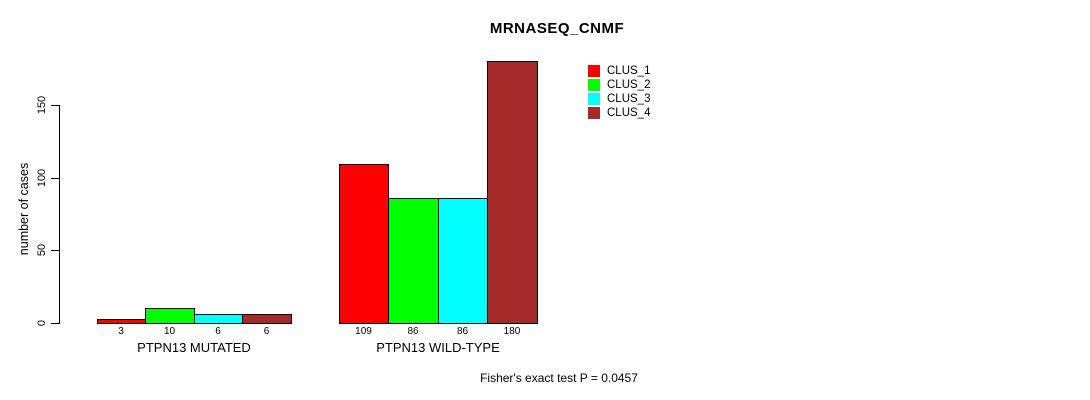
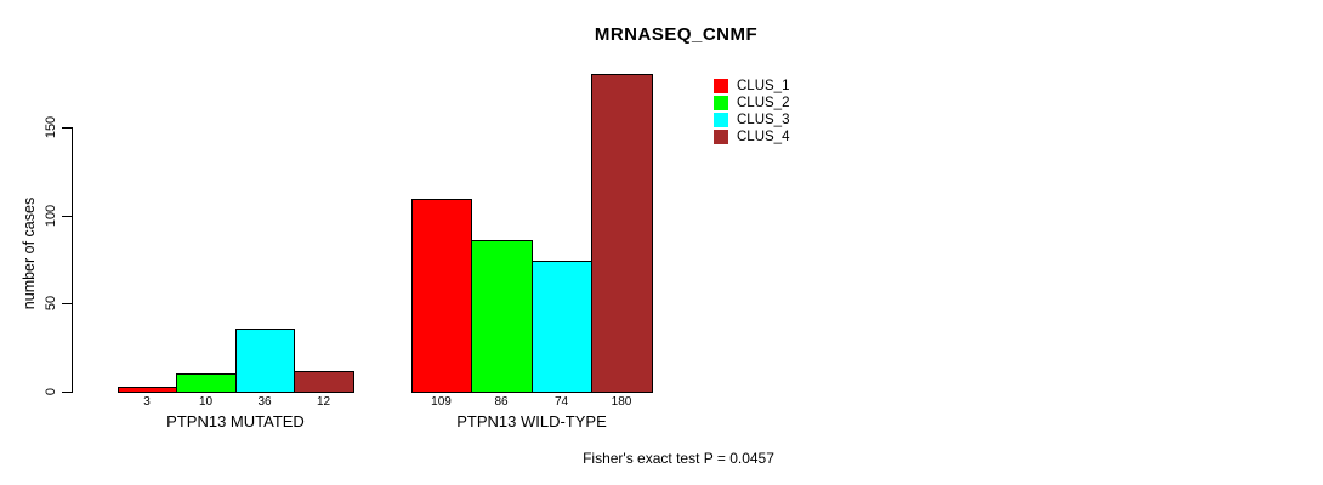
CLUS_3/PTPN13 MUTATED: 6 -> 36
CLUS_4/PTPN13 MUTATED: 6 -> 12
CLUS_3/PTPN13 WILD-TYPE: 86 -> 74
